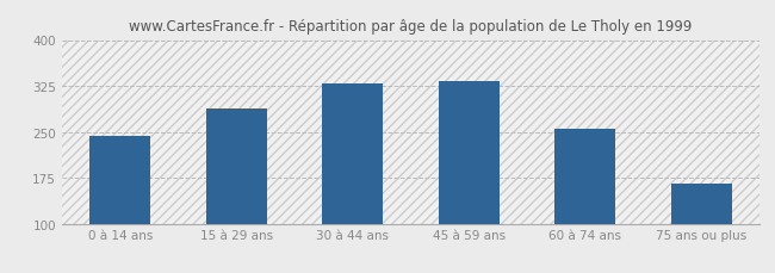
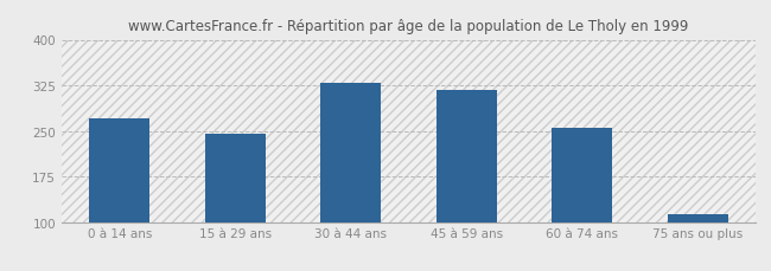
0 à 14 ans: 244 -> 270
15 à 29 ans: 288 -> 245
45 à 59 ans: 332 -> 318
75 ans ou plus: 166 -> 112
